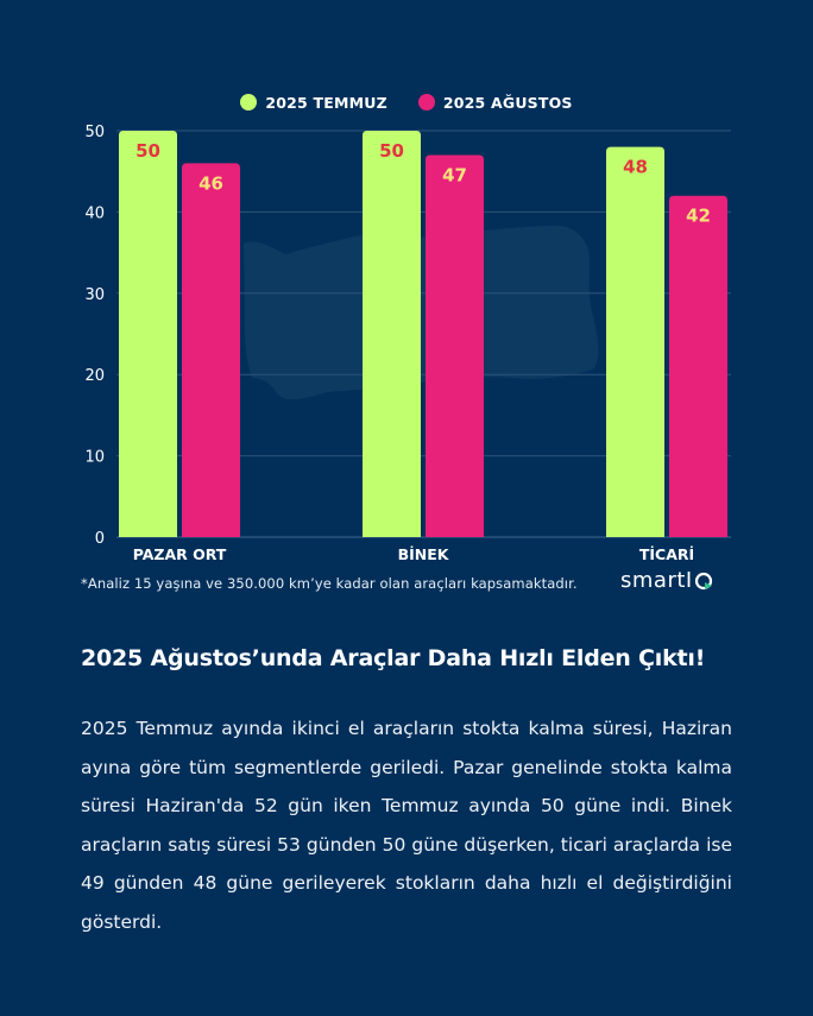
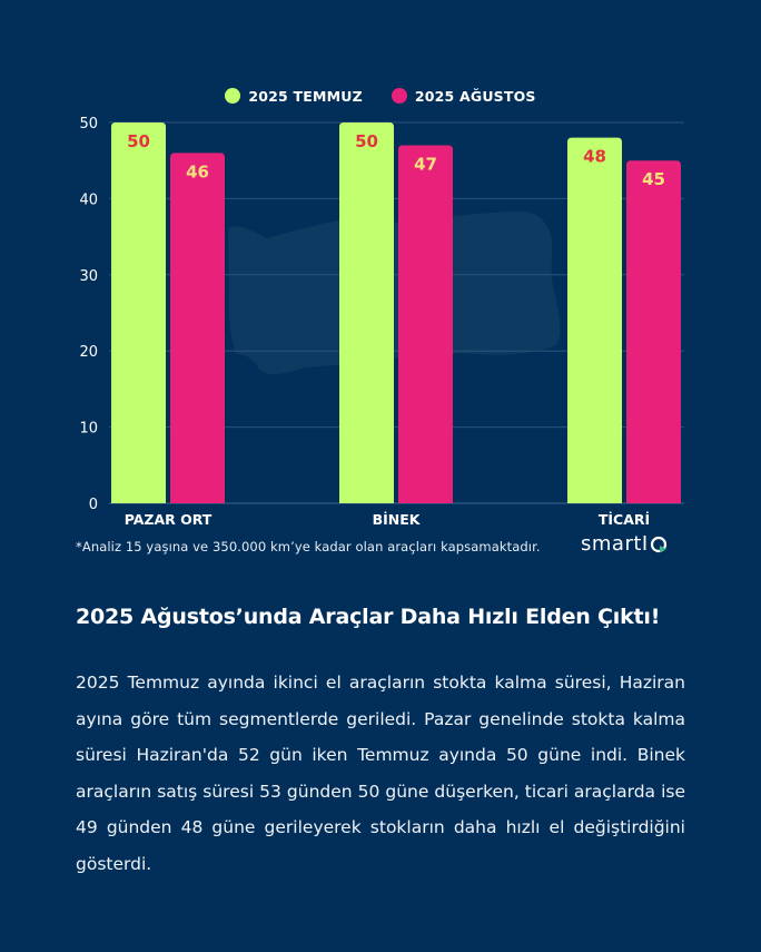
2025 AĞUSTOS/TİCARİ: 42 -> 45
